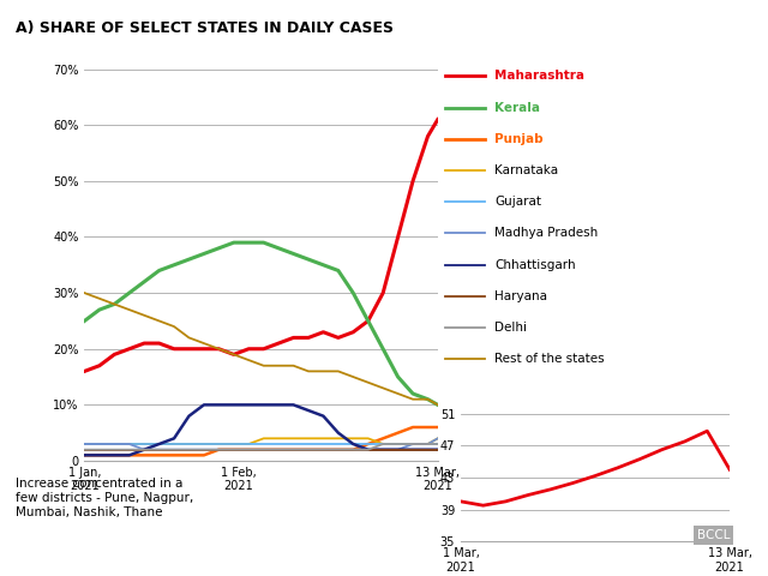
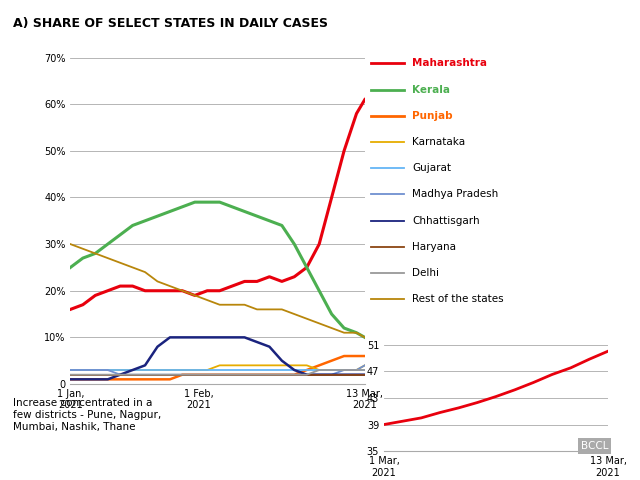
1 Mar, 2021: 40.0 -> 39.0
13 Mar, 2021: 44.0 -> 50.0
